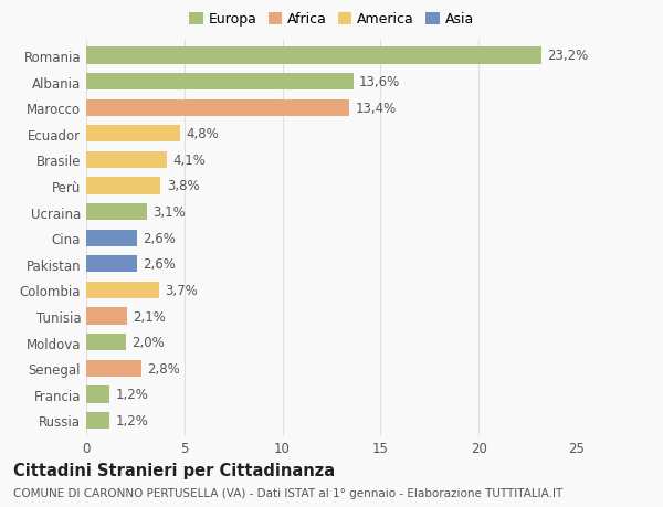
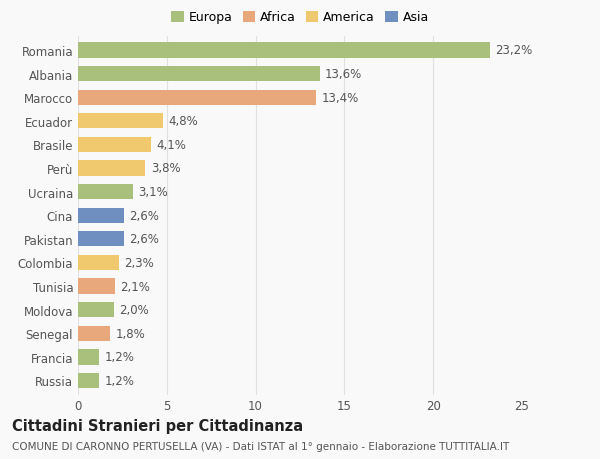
Colombia: 3,7% -> 2,3%
Senegal: 2,8% -> 1,8%
